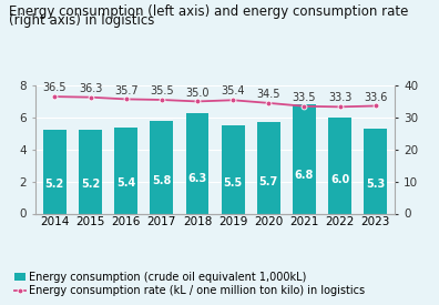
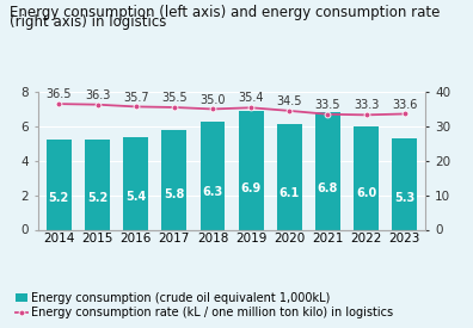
Energy consumption (crude oil equivalent 1,000kL)/2019: 5.5 -> 6.9
Energy consumption (crude oil equivalent 1,000kL)/2020: 5.7 -> 6.1
